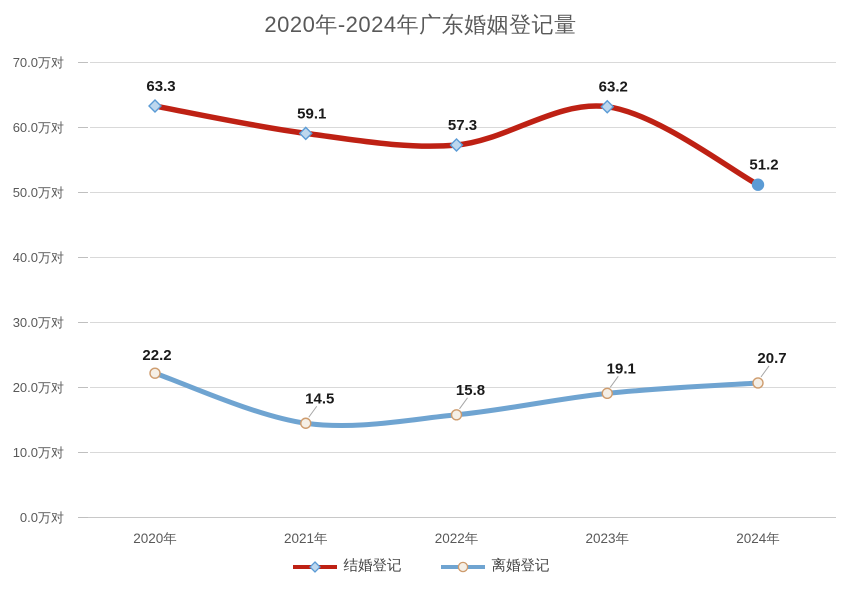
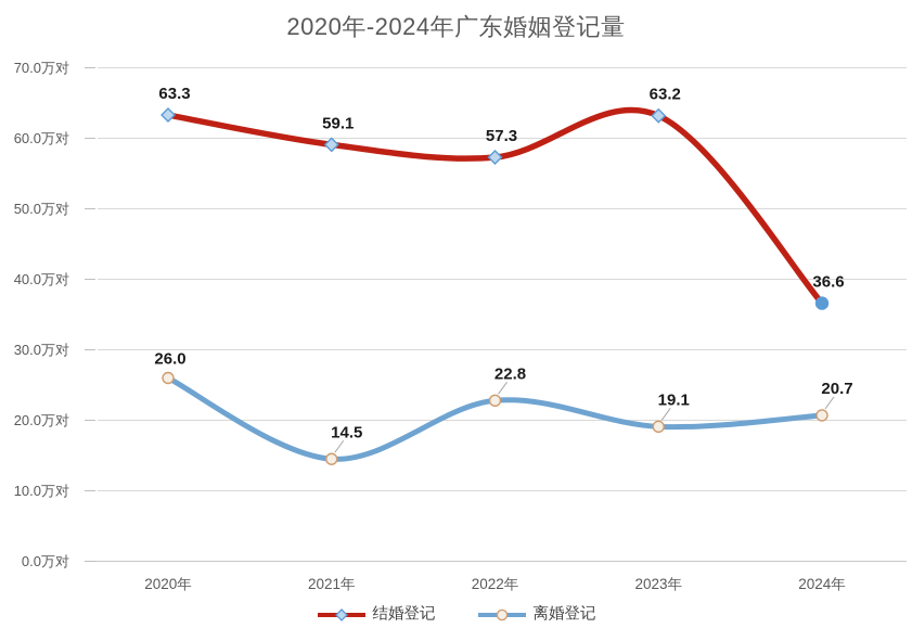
离婚登记/2020年: 22.2 -> 26.0
离婚登记/2022年: 15.8 -> 22.8
结婚登记/2024年: 51.2 -> 36.6
